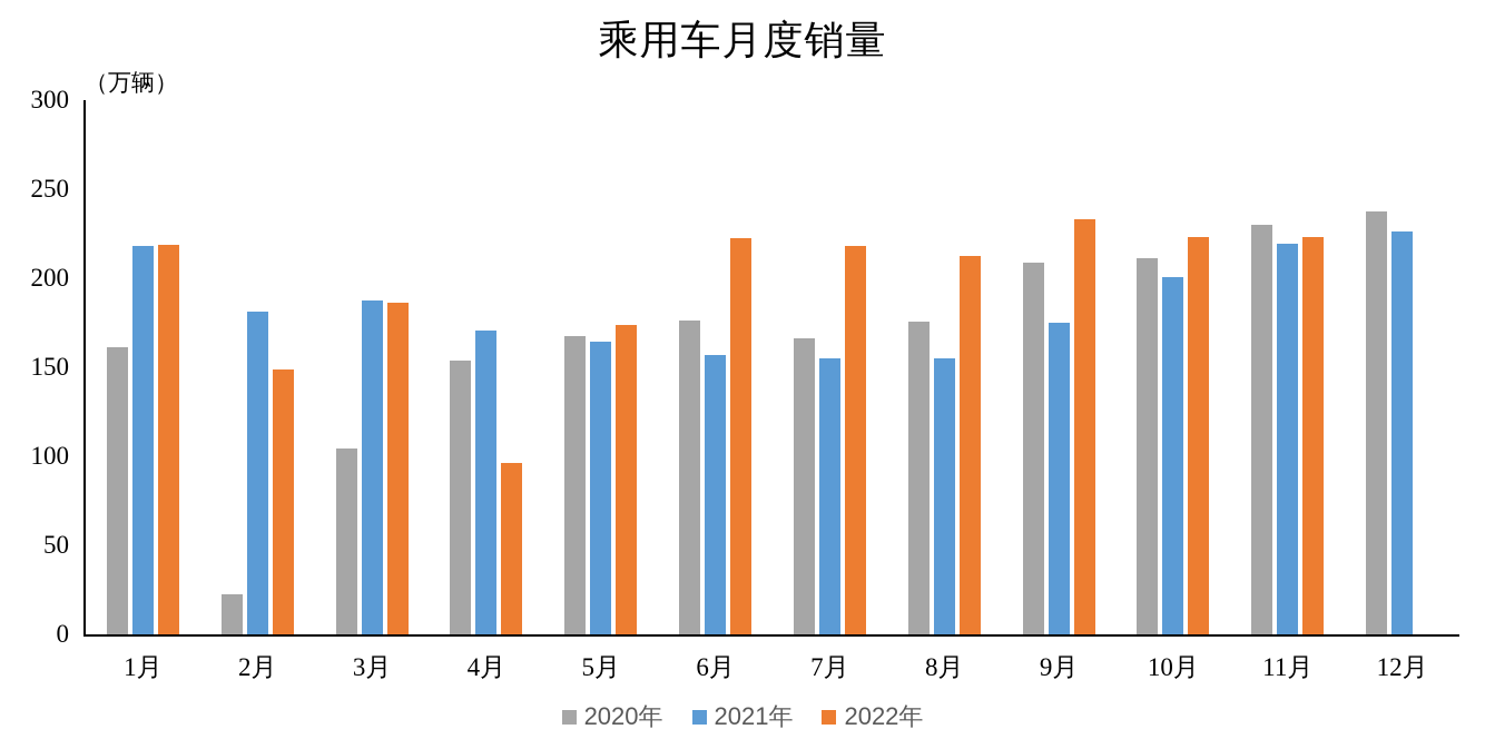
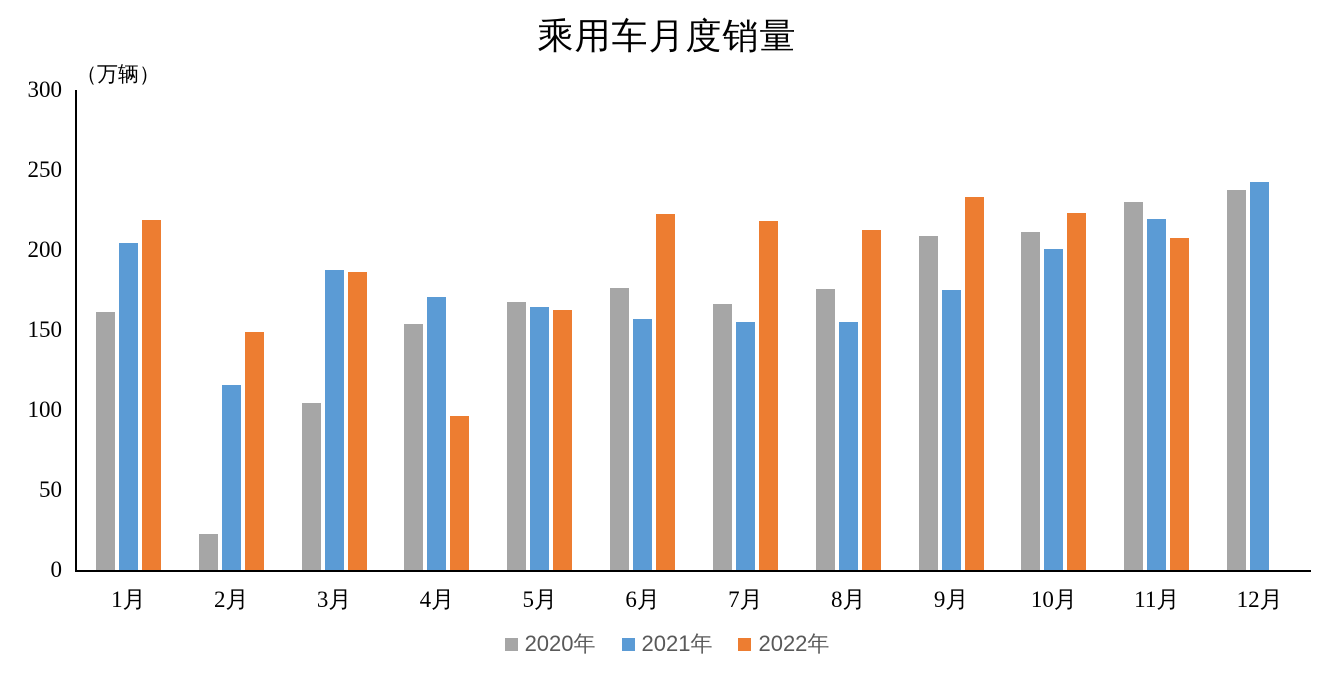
2021年/1月: 218 -> 204
2021年/2月: 181 -> 116
2022年/5月: 174 -> 162
2022年/11月: 223 -> 208
2021年/12月: 226 -> 242
